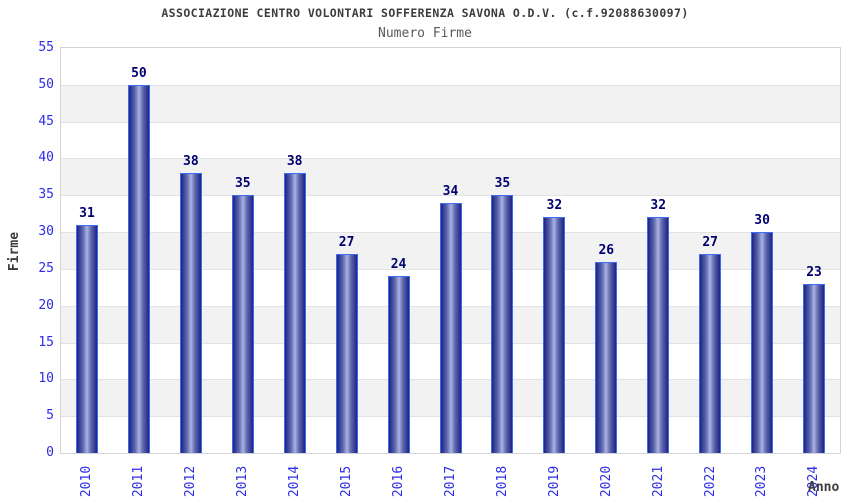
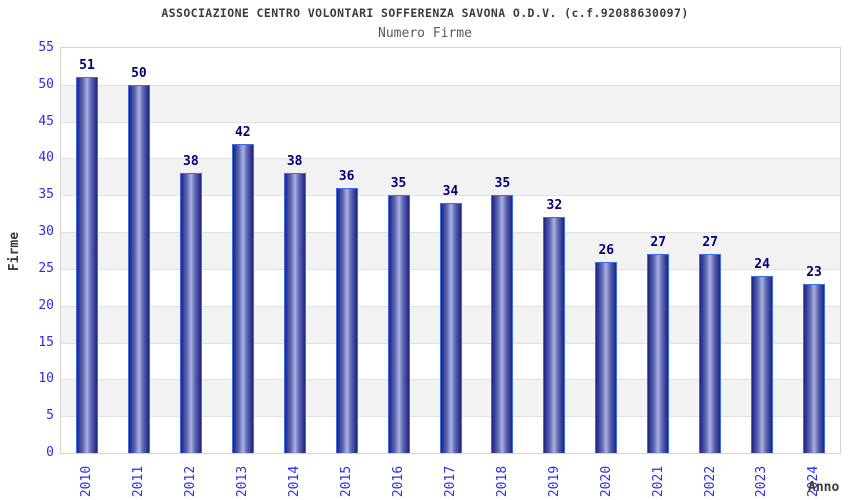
2010: 31 -> 51
2013: 35 -> 42
2015: 27 -> 36
2016: 24 -> 35
2021: 32 -> 27
2023: 30 -> 24
